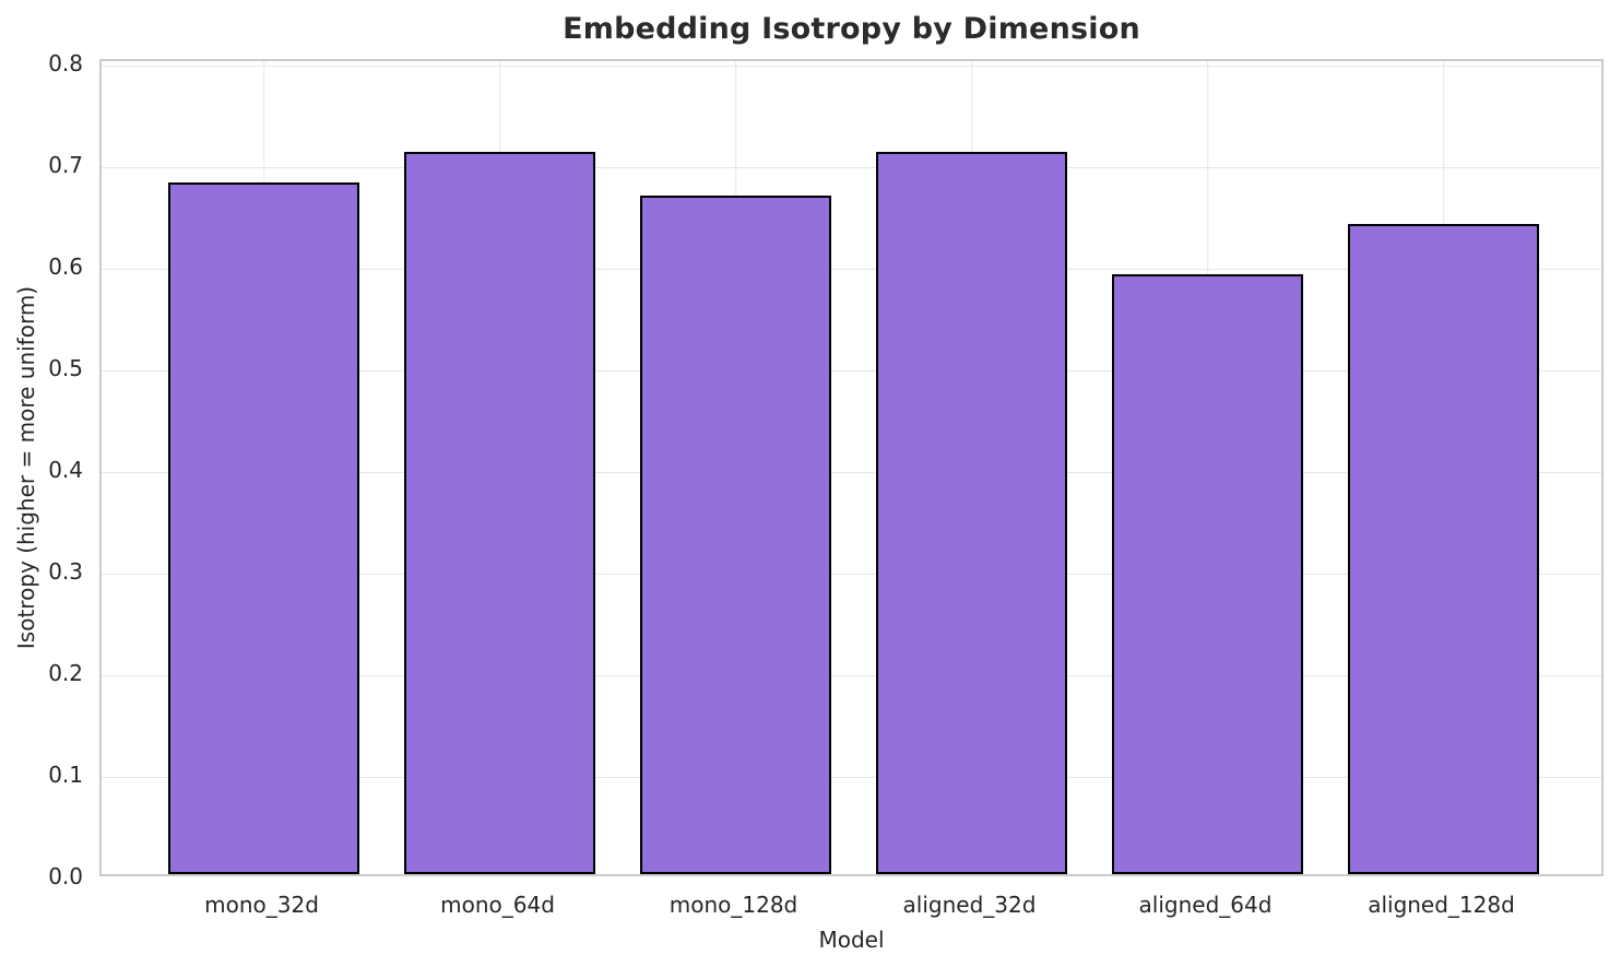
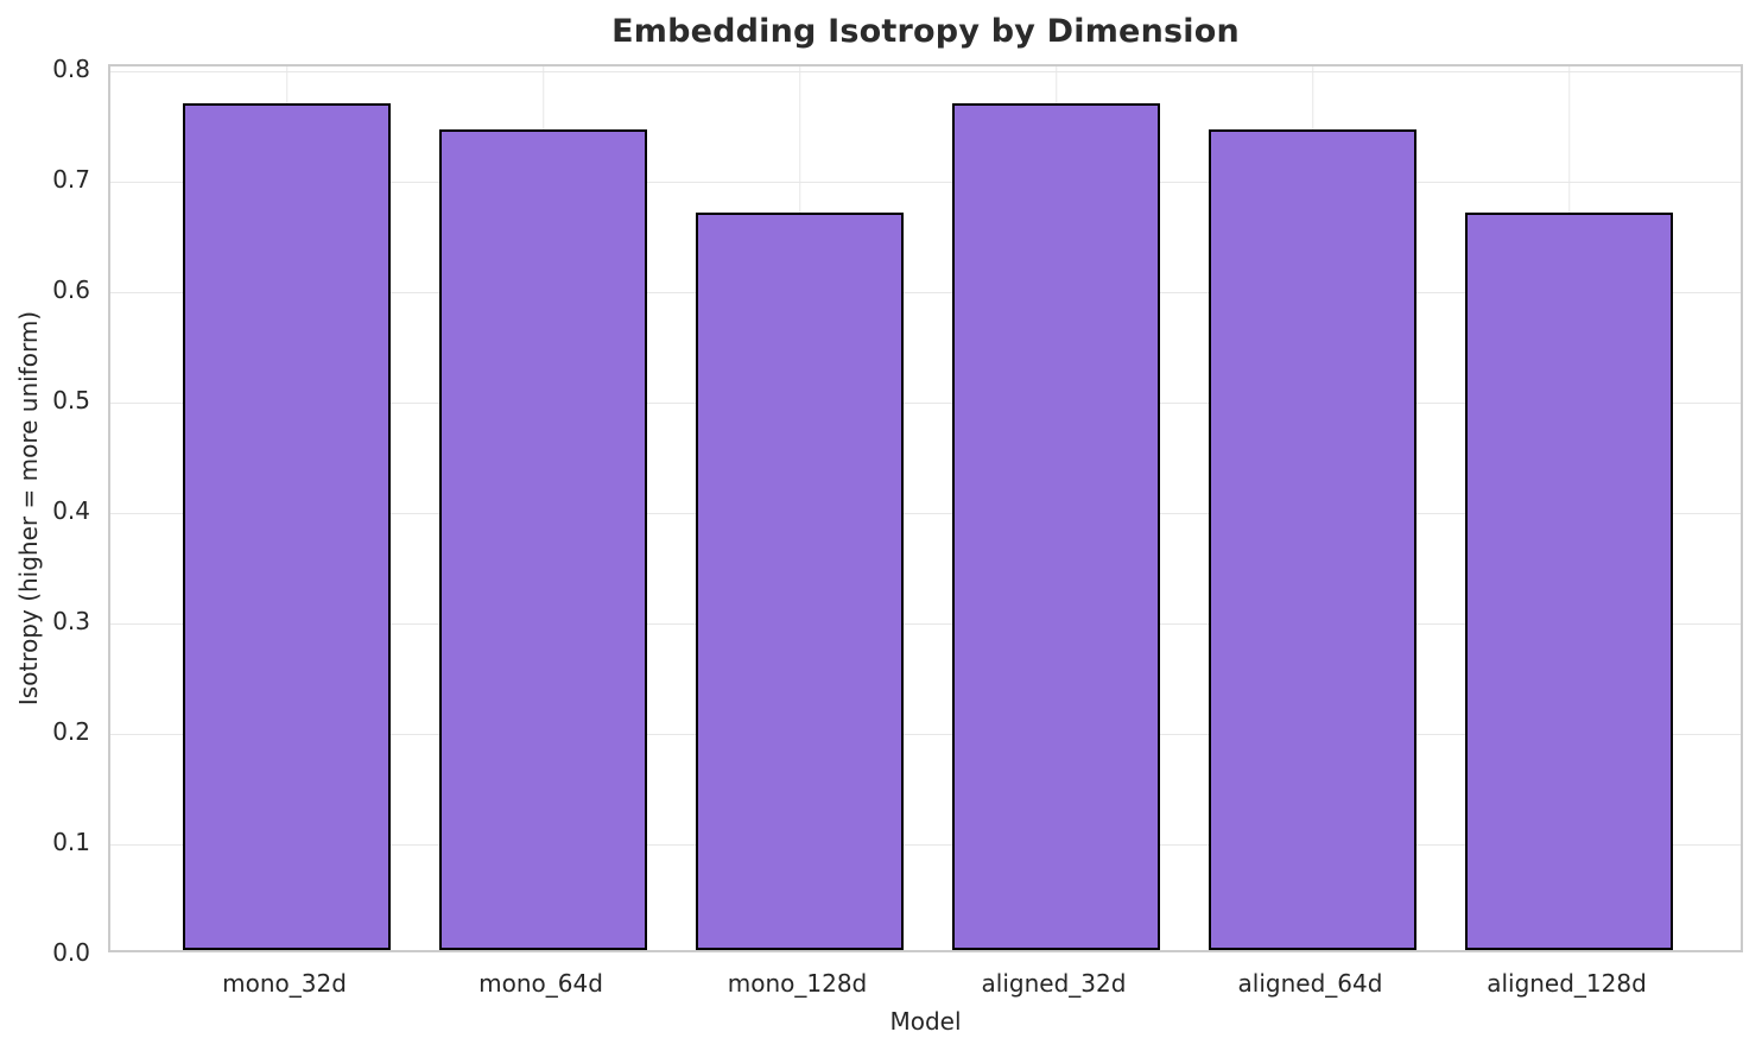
mono_32d: 0.68 -> 0.77
mono_64d: 0.71 -> 0.74
aligned_32d: 0.71 -> 0.77
aligned_64d: 0.59 -> 0.74
aligned_128d: 0.64 -> 0.67
